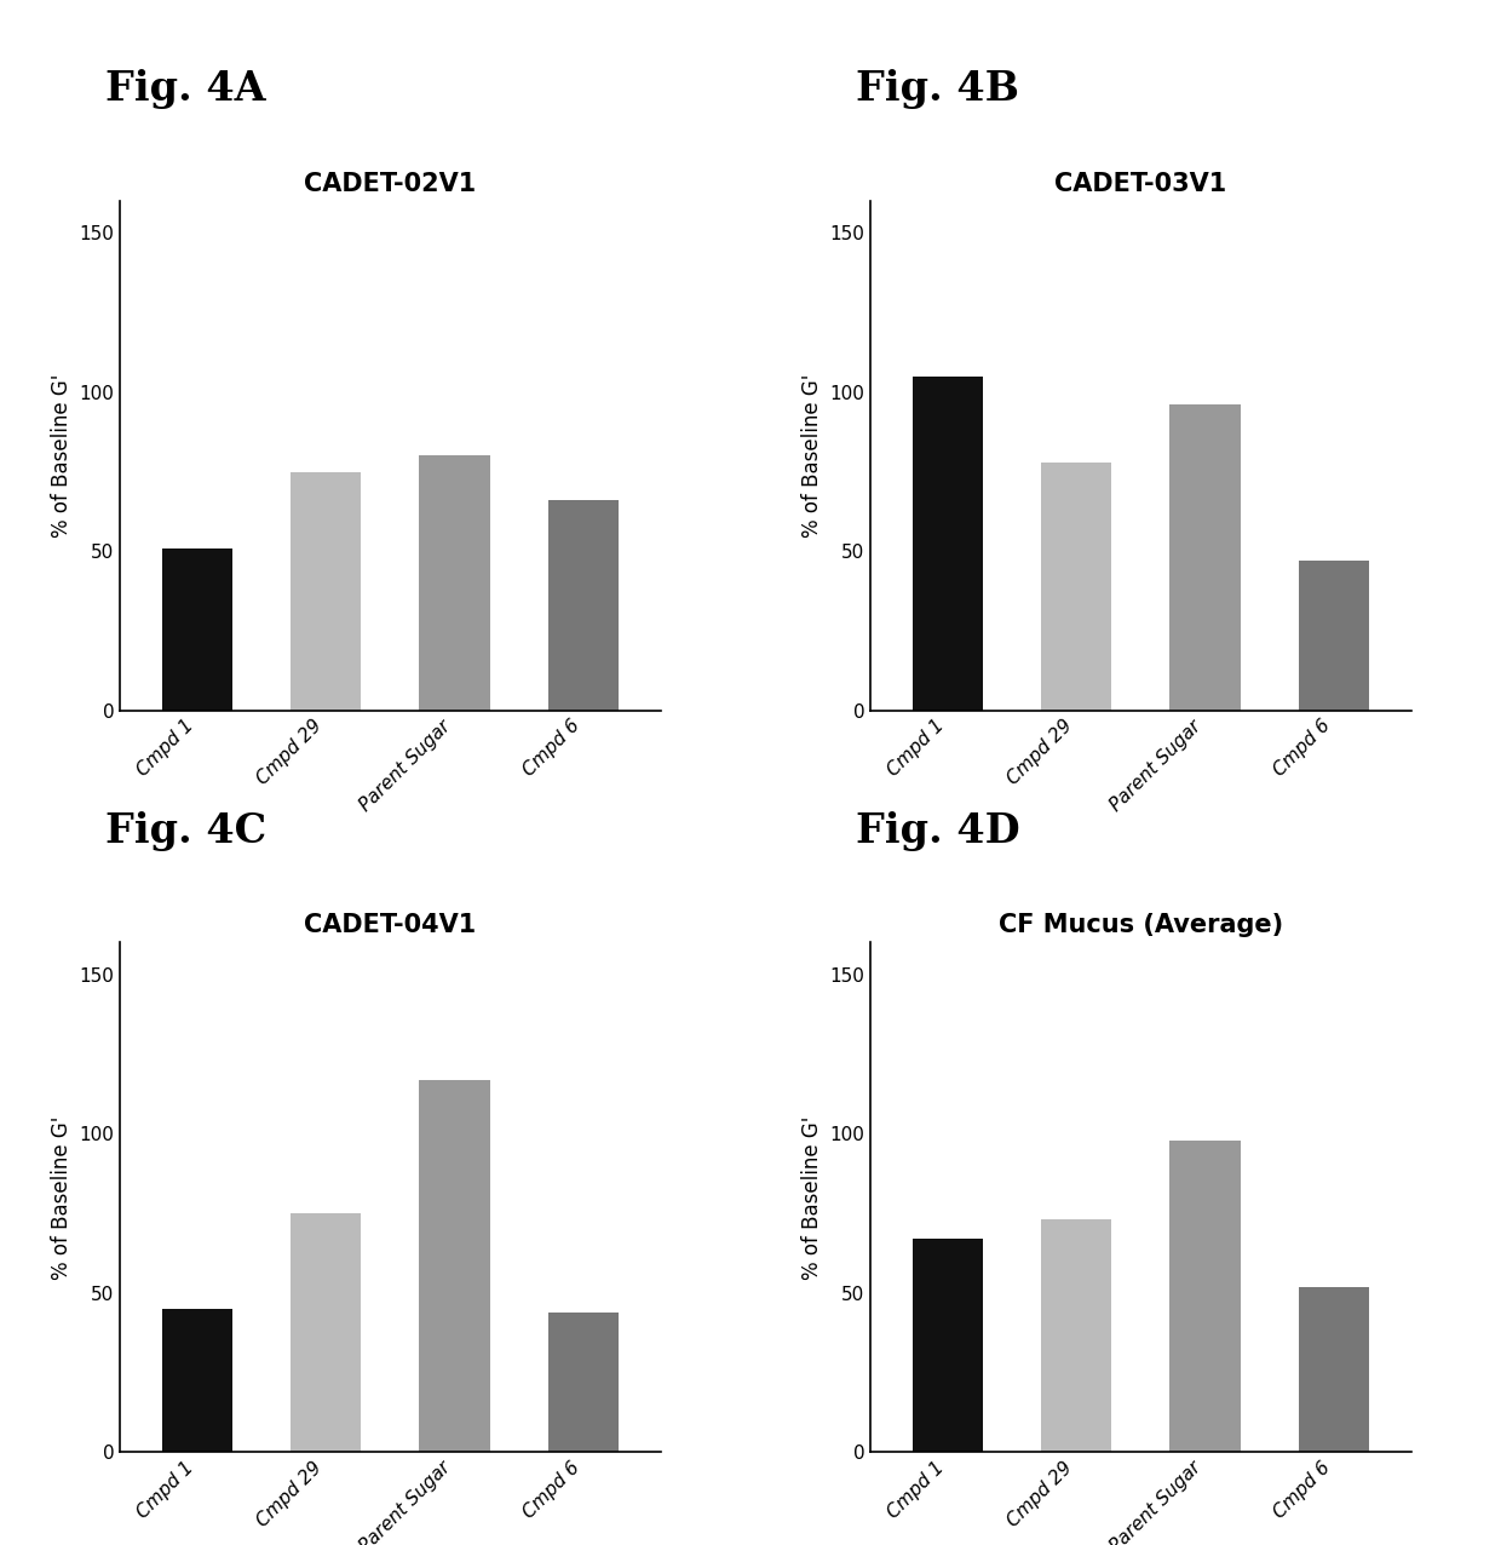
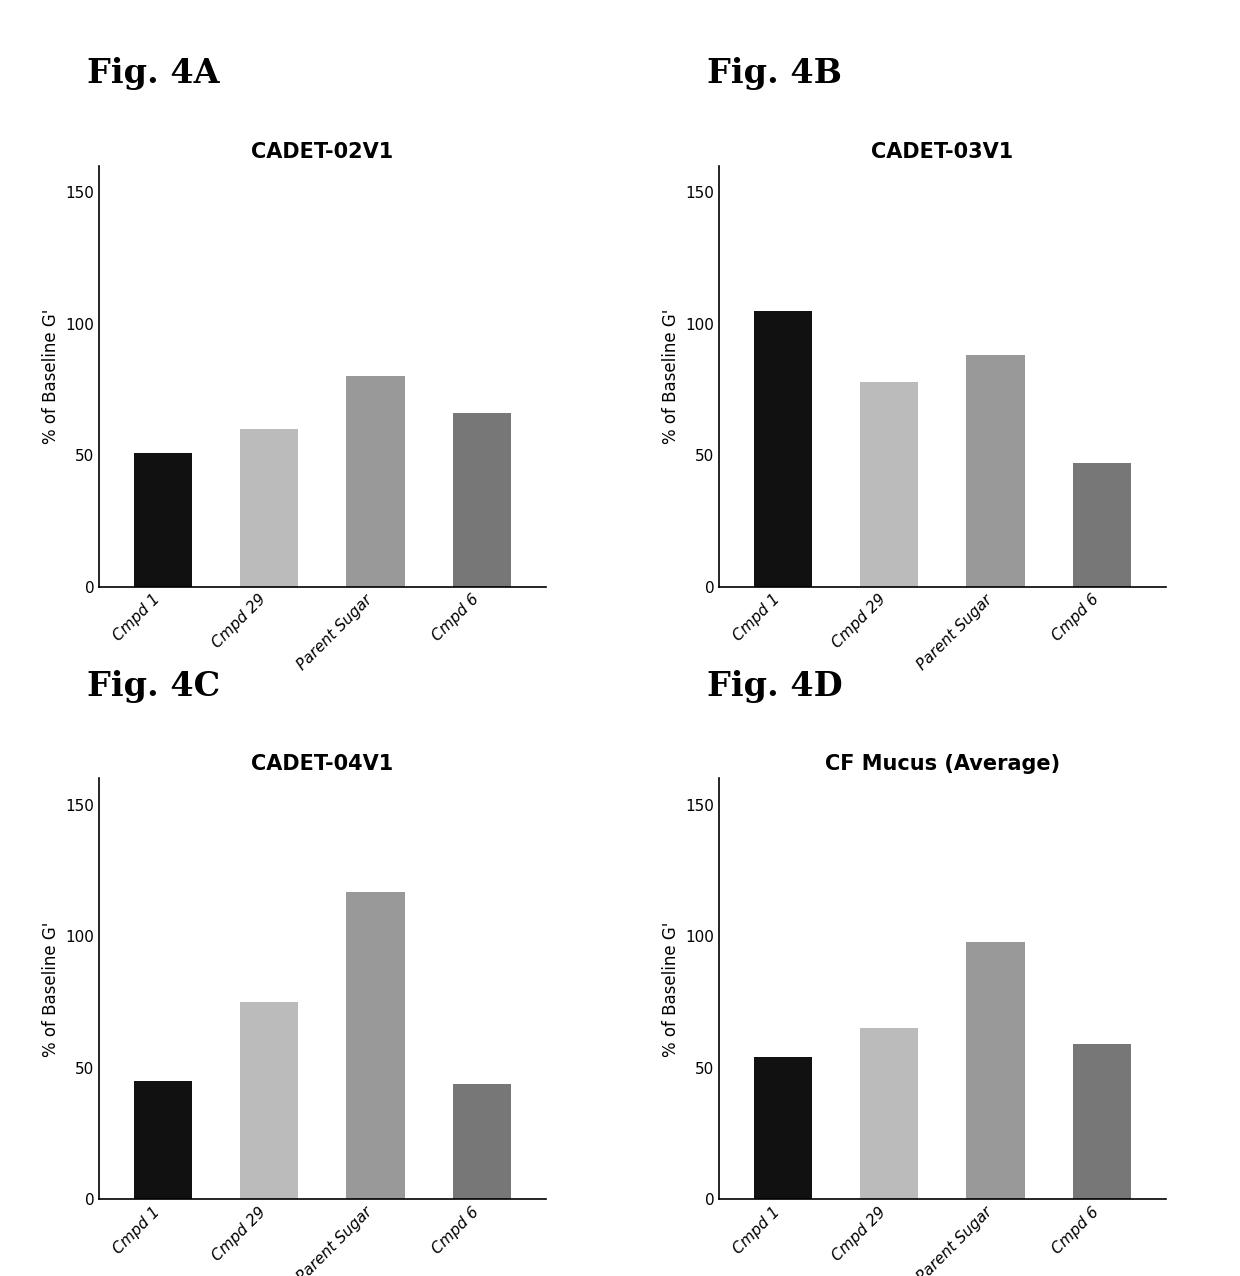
CADET-02V1/Cmpd 29: 75 -> 60
CADET-03V1/Parent Sugar: 96 -> 88
CF Mucus (Average)/Cmpd 1: 67 -> 54
CF Mucus (Average)/Cmpd 29: 73 -> 65
CF Mucus (Average)/Cmpd 6: 52 -> 59
